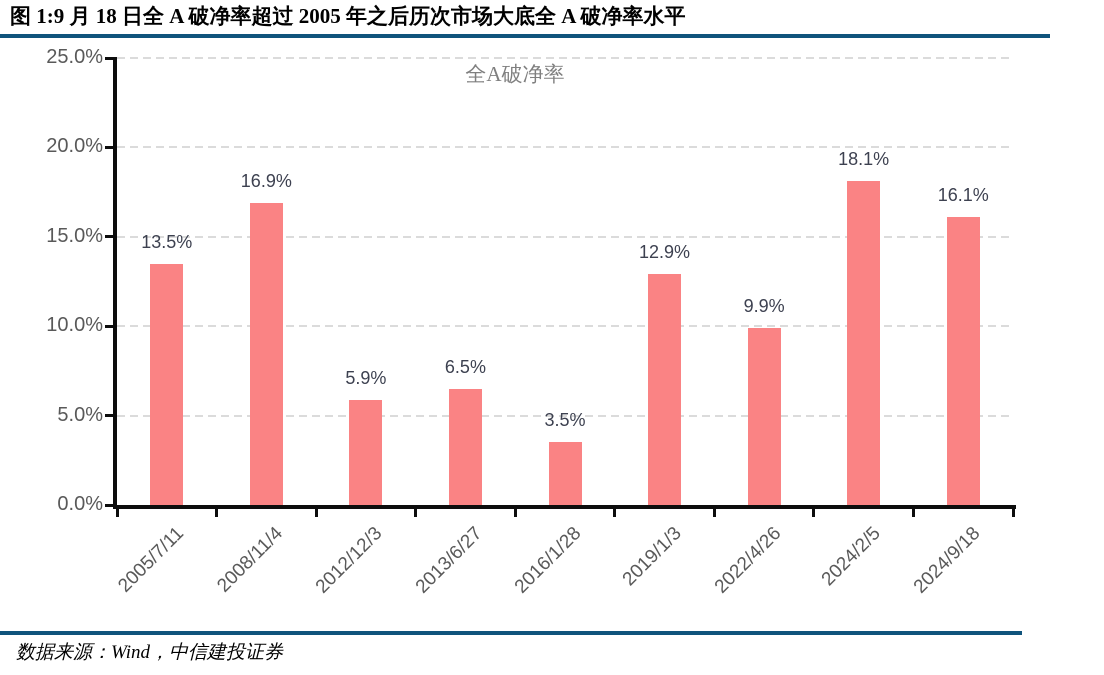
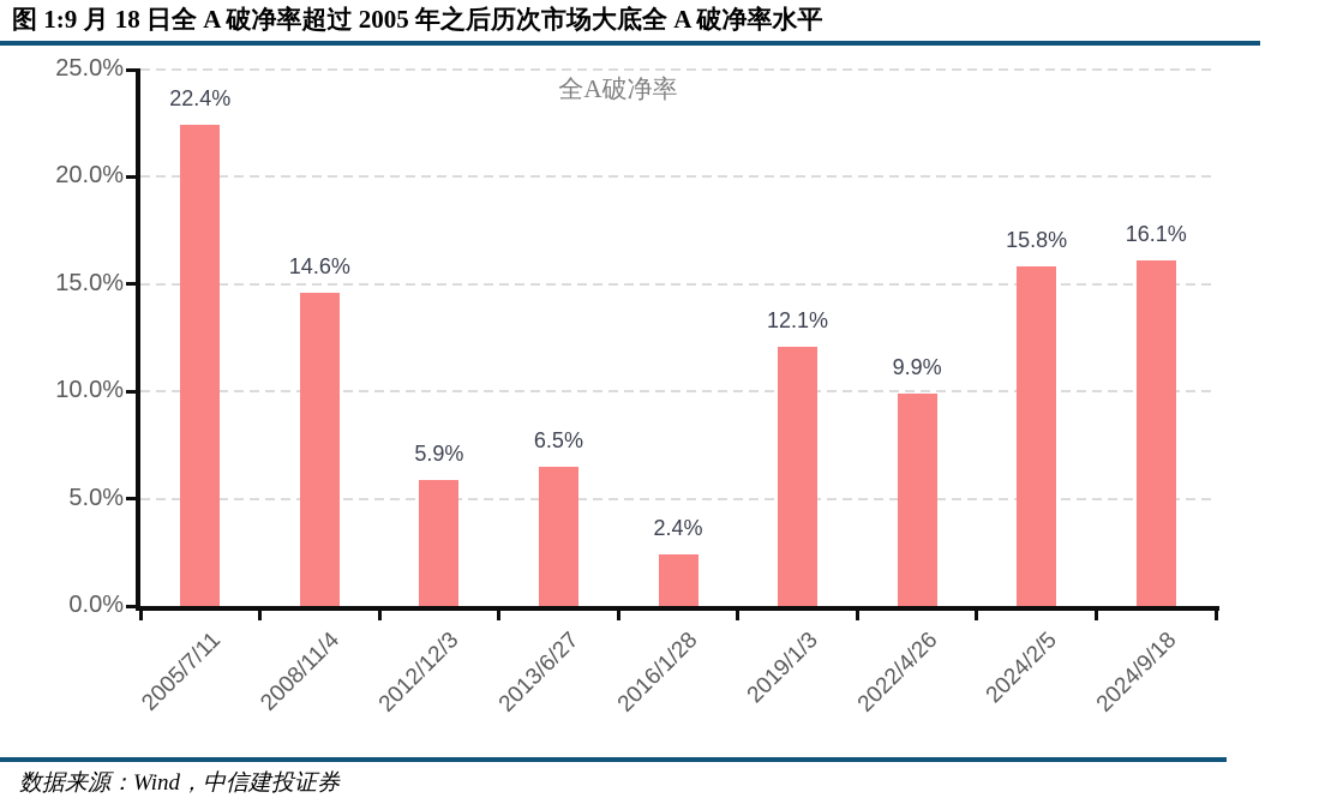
2005/7/11: 13.5% -> 22.4%
2008/11/4: 16.9% -> 14.6%
2016/1/28: 3.5% -> 2.4%
2019/1/3: 12.9% -> 12.1%
2024/2/5: 18.1% -> 15.8%
